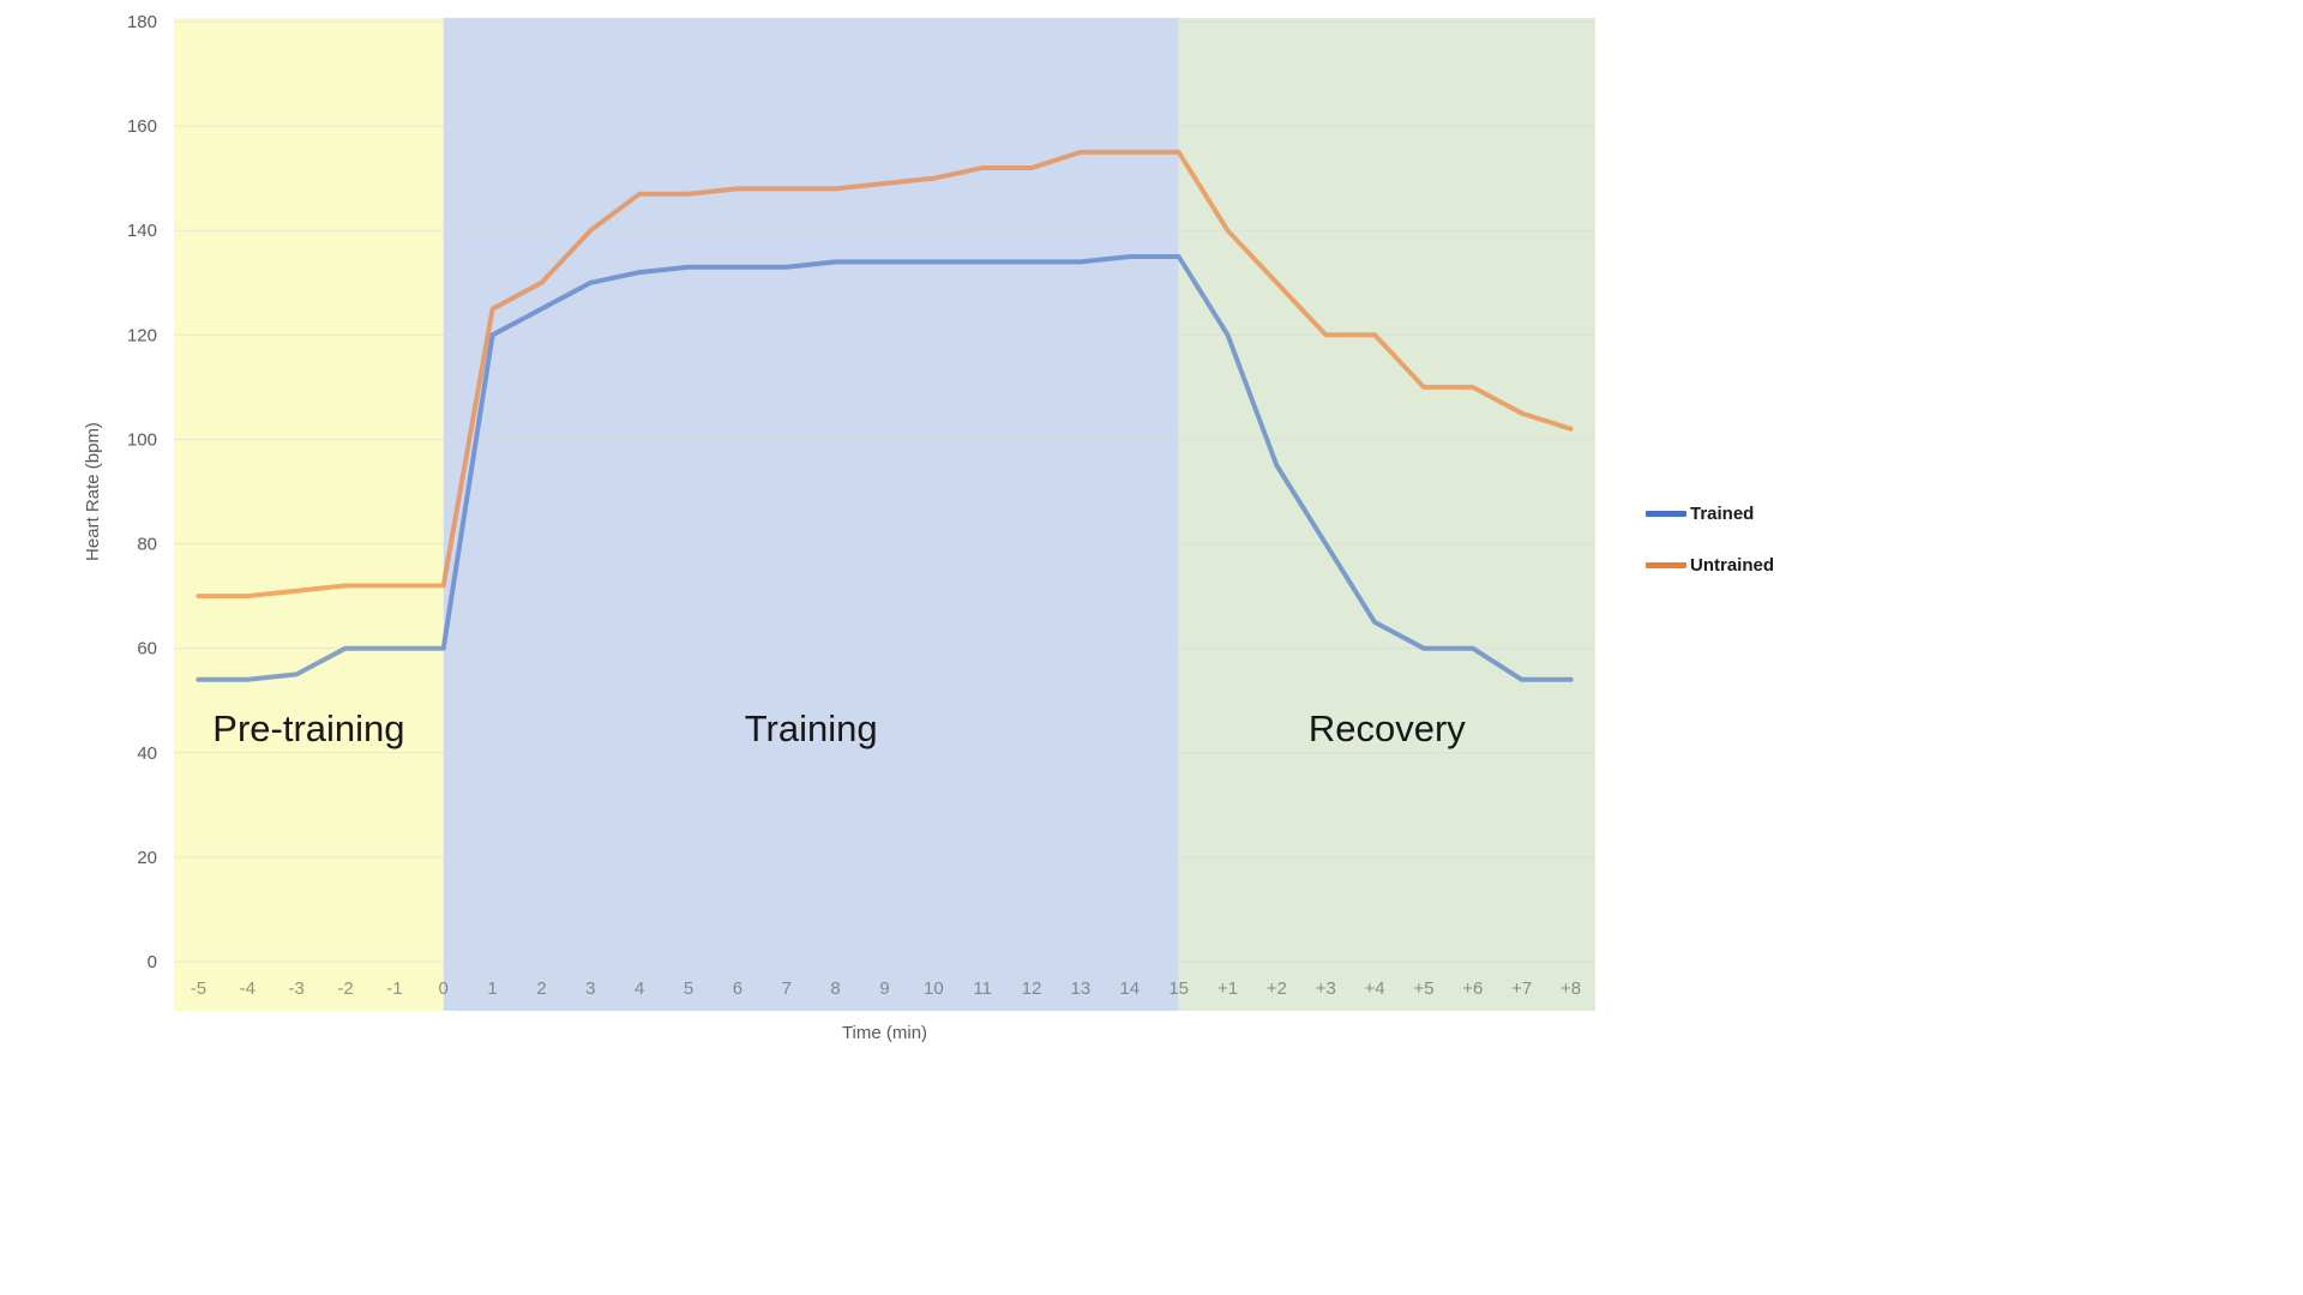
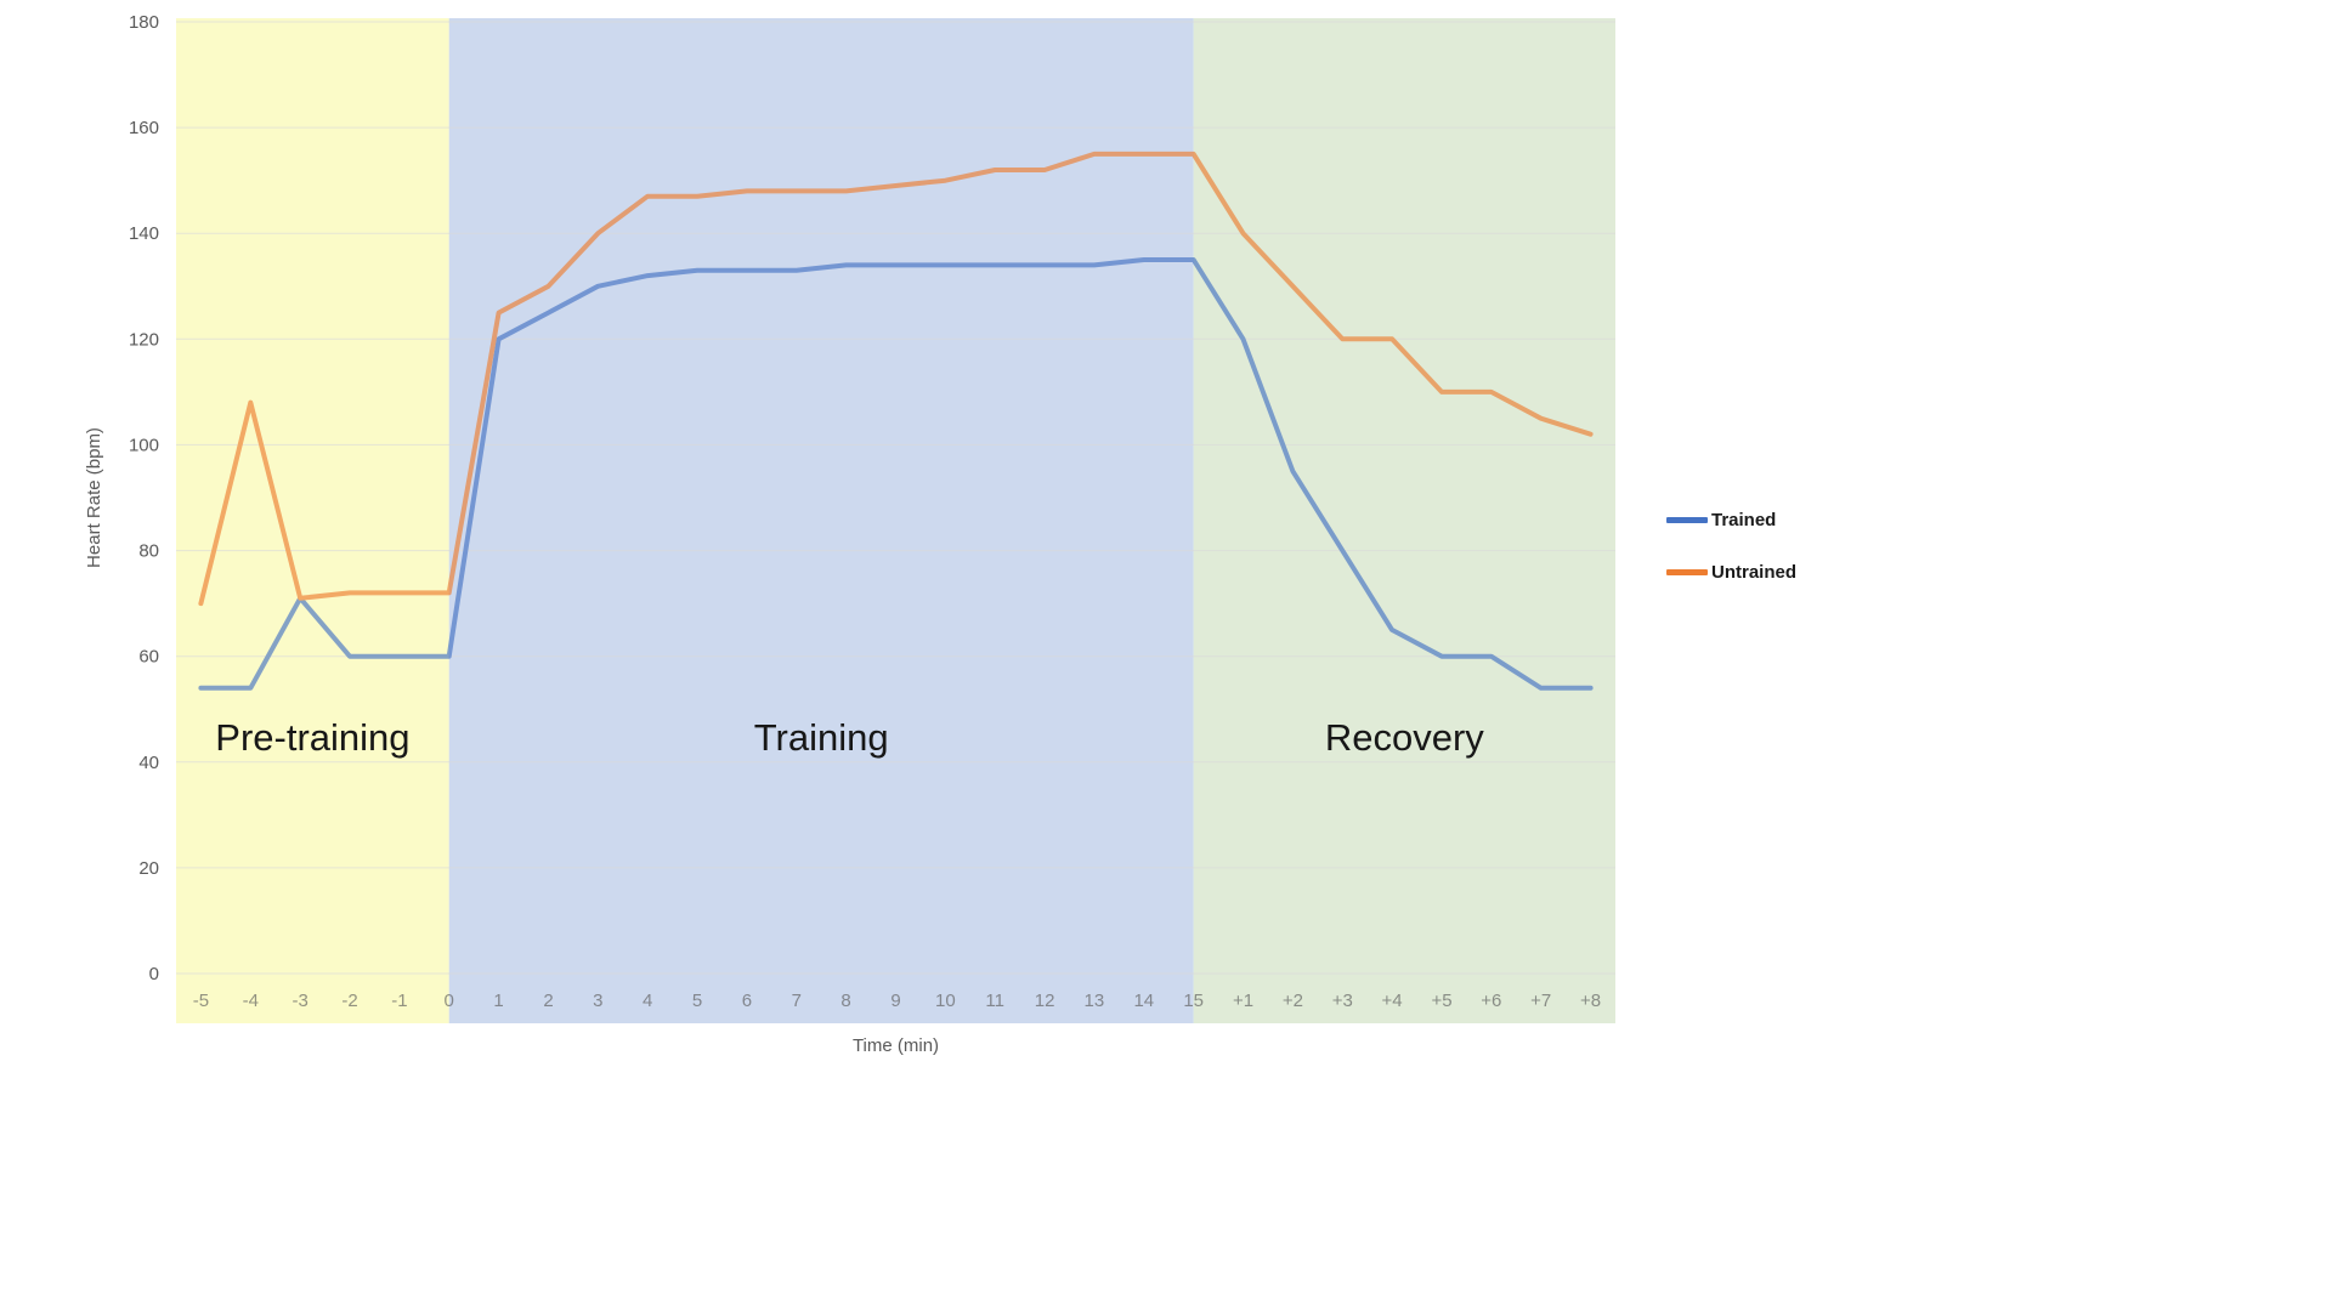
Untrained/-4: 70 -> 108
Trained/-3: 55 -> 71
